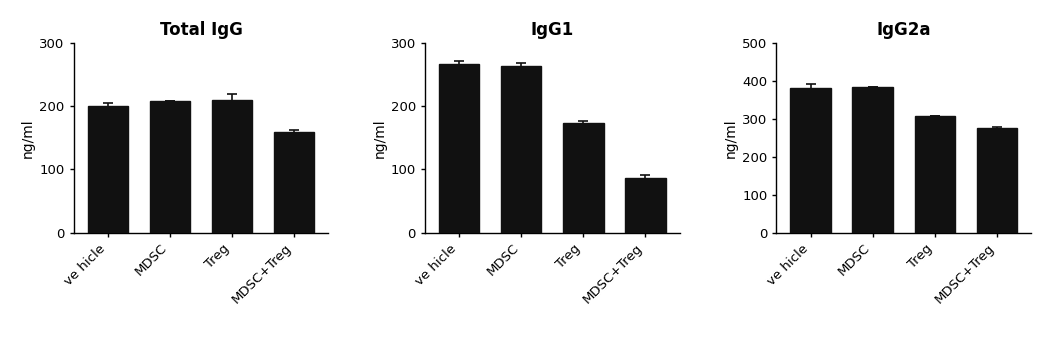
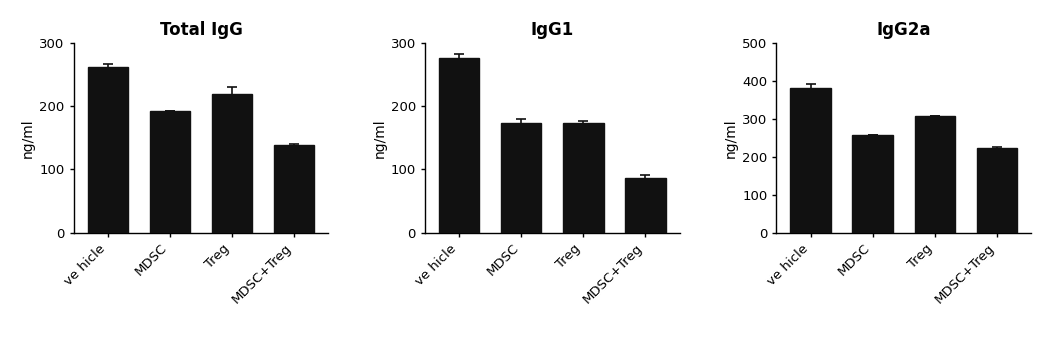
Total IgG/ve hicle: 200 -> 262
Total IgG/MDSC: 208 -> 193
Total IgG/Treg: 210 -> 220
Total IgG/MDSC+Treg: 160 -> 138
IgG1/ve hicle: 266 -> 277
IgG1/MDSC: 264 -> 174
IgG2a/MDSC: 385 -> 258
IgG2a/MDSC+Treg: 275 -> 222
